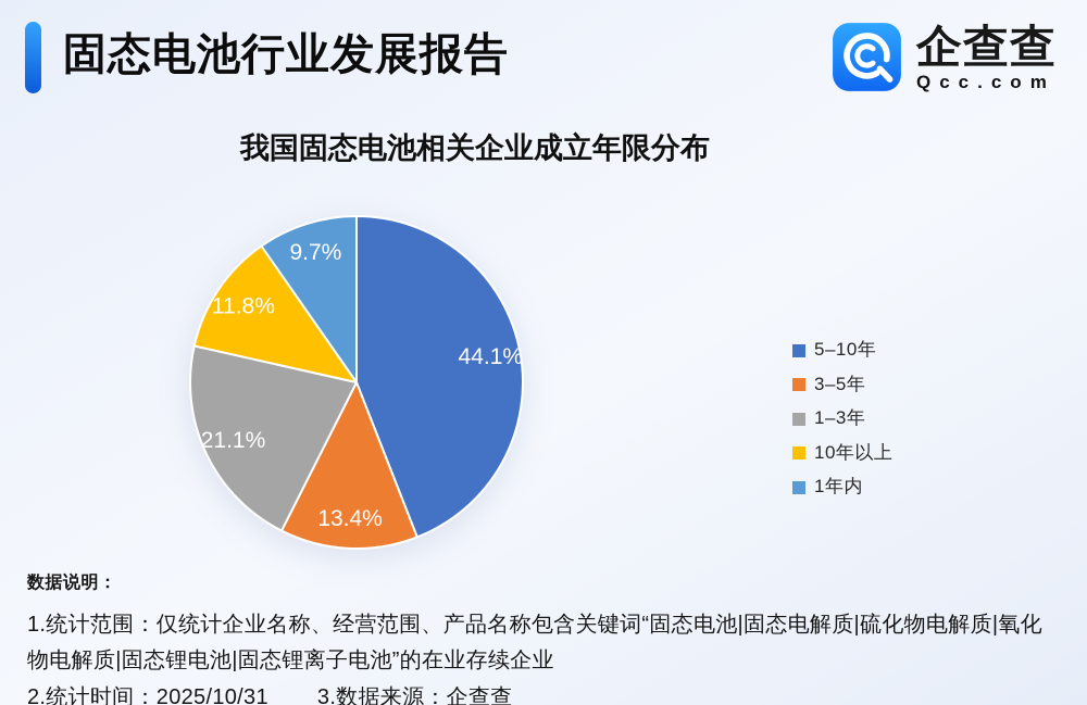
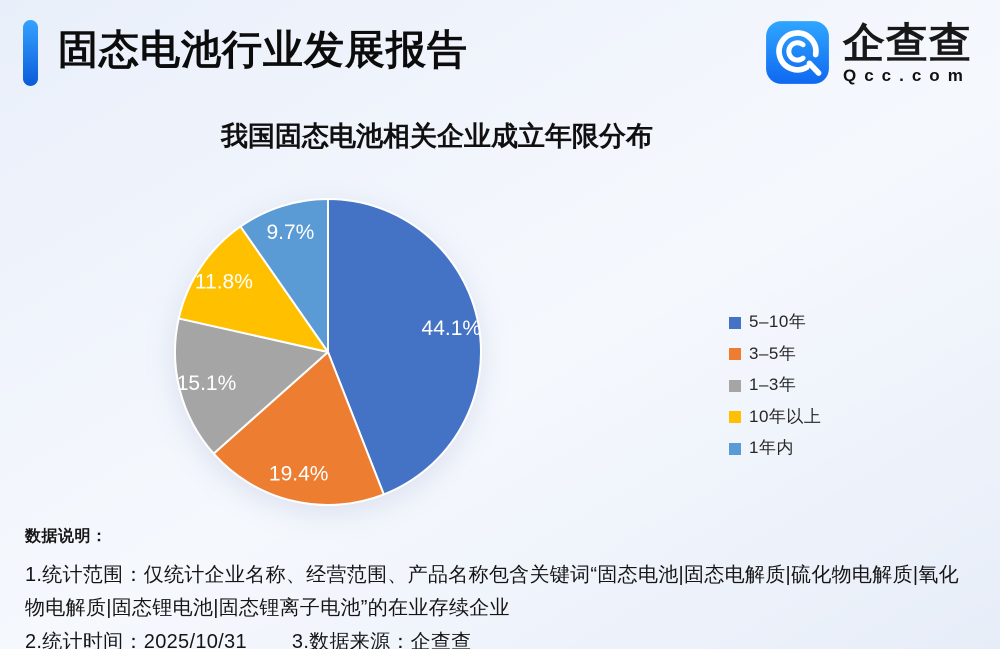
3–5年: 13.4% -> 19.4%
1–3年: 21.1% -> 15.1%
